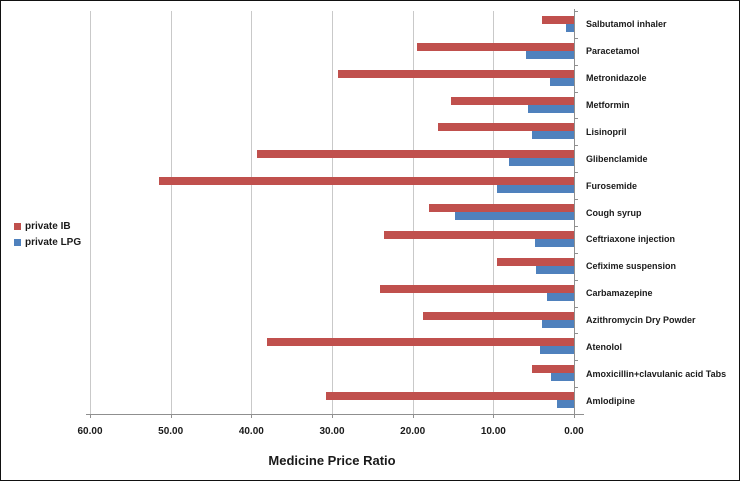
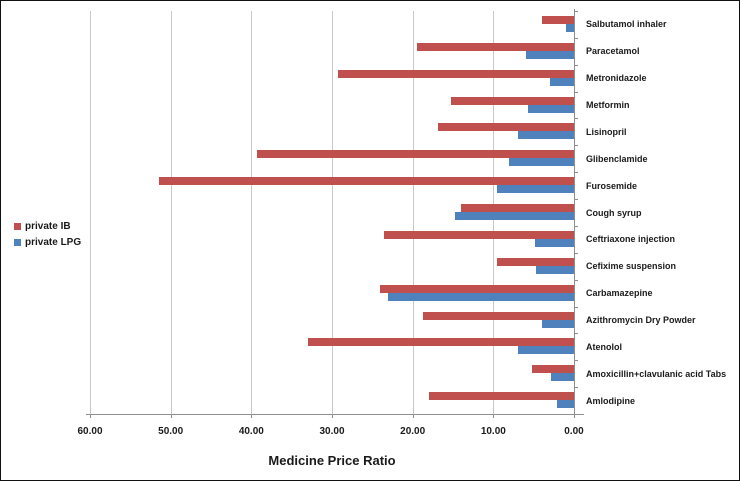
private LPG/Lisinopril: 5 -> 7
private IB/Cough syrup: 18 -> 14
private LPG/Carbamazepine: 3 -> 23
private IB/Atenolol: 38 -> 33
private LPG/Atenolol: 4 -> 7
private IB/Amlodipine: 31 -> 18
